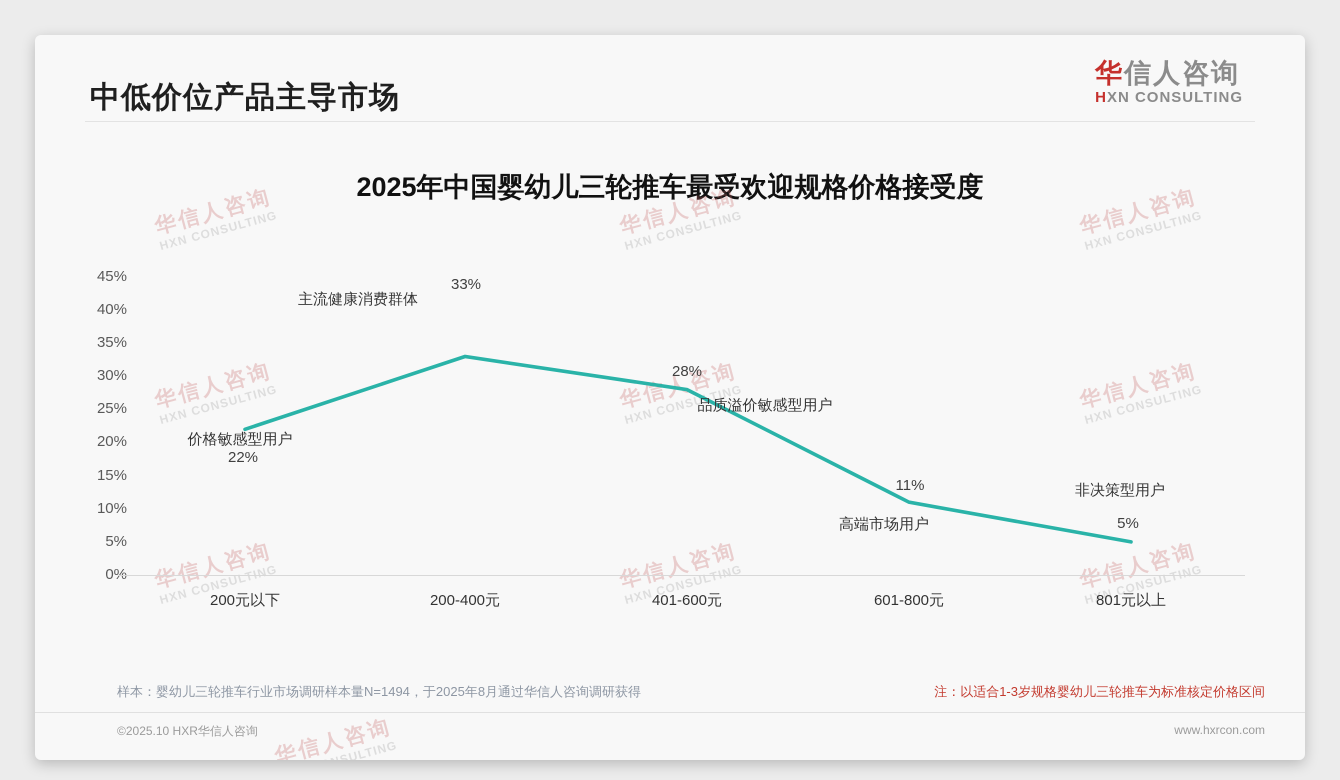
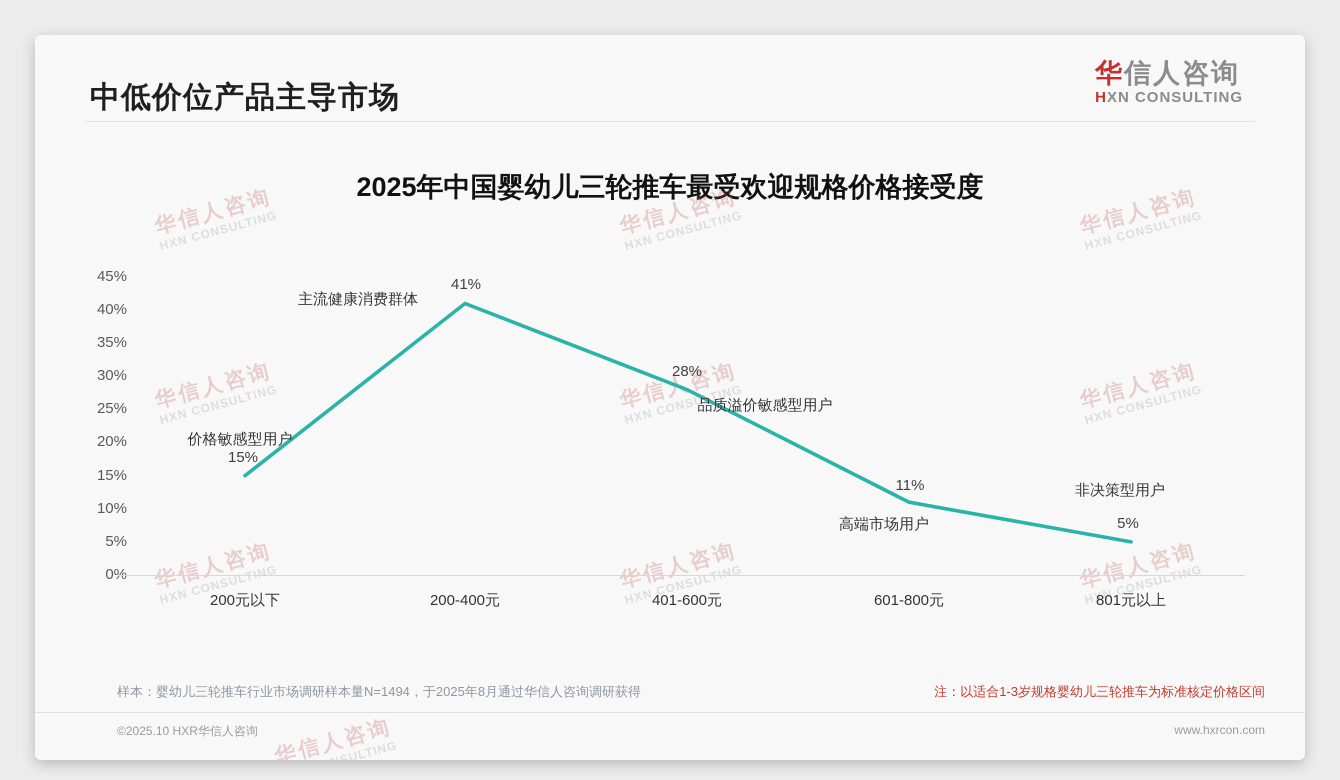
200元以下: 22% -> 15%
200-400元: 33% -> 41%
